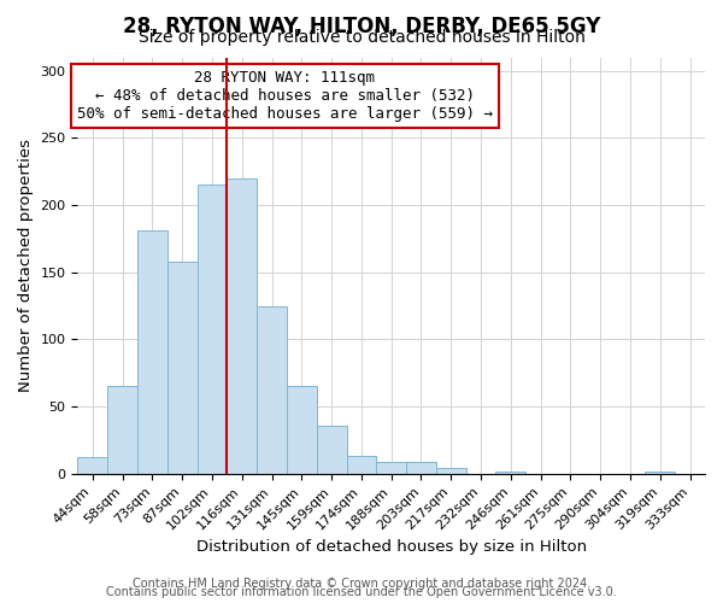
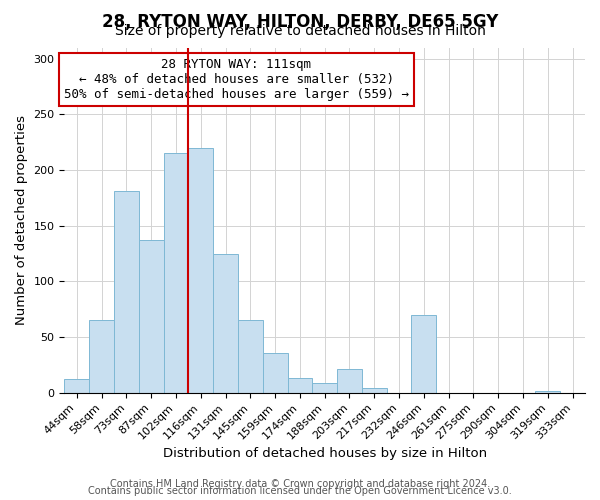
87sqm: 158 -> 137
203sqm: 9 -> 21
246sqm: 2 -> 70
